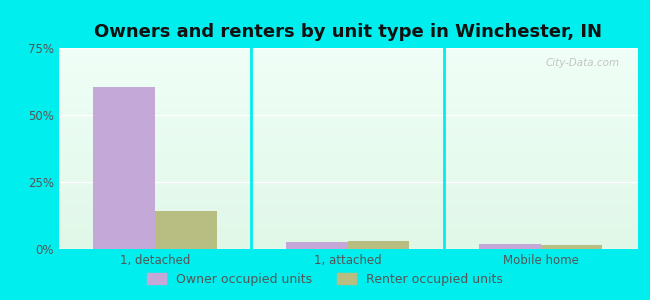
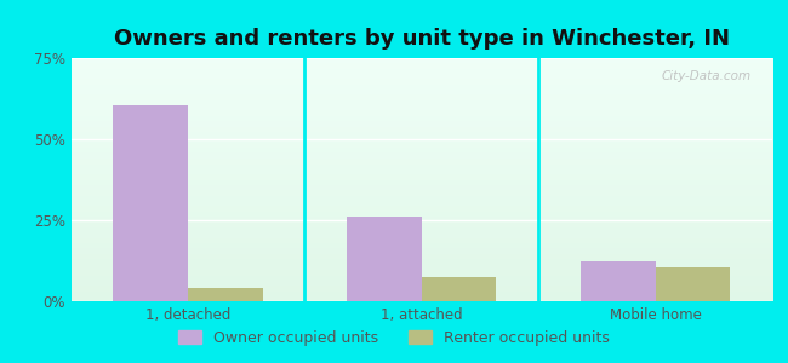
Renter occupied units/1, detached: 14.0% -> 4.0%
Owner occupied units/1, attached: 2.5% -> 26.0%
Renter occupied units/1, attached: 3.0% -> 7.5%
Owner occupied units/Mobile home: 2.0% -> 12.5%
Renter occupied units/Mobile home: 1.5% -> 10.5%
